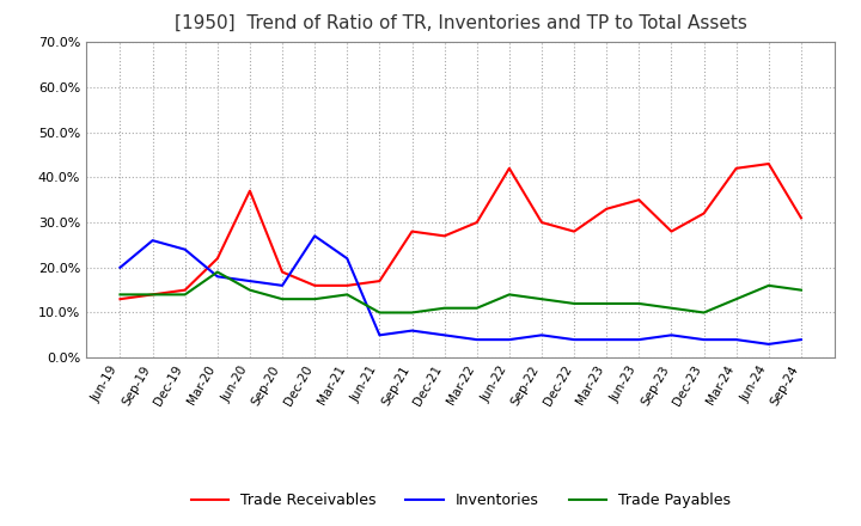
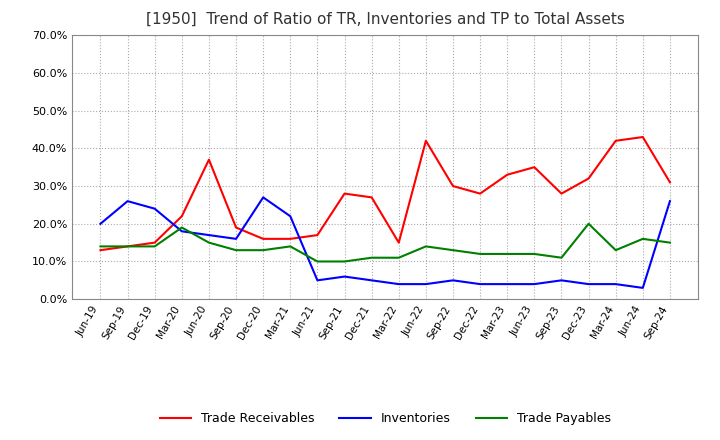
Trade Receivables/Mar-22: 30% -> 15%
Trade Payables/Dec-23: 10% -> 20%
Inventories/Sep-24: 4% -> 26%
